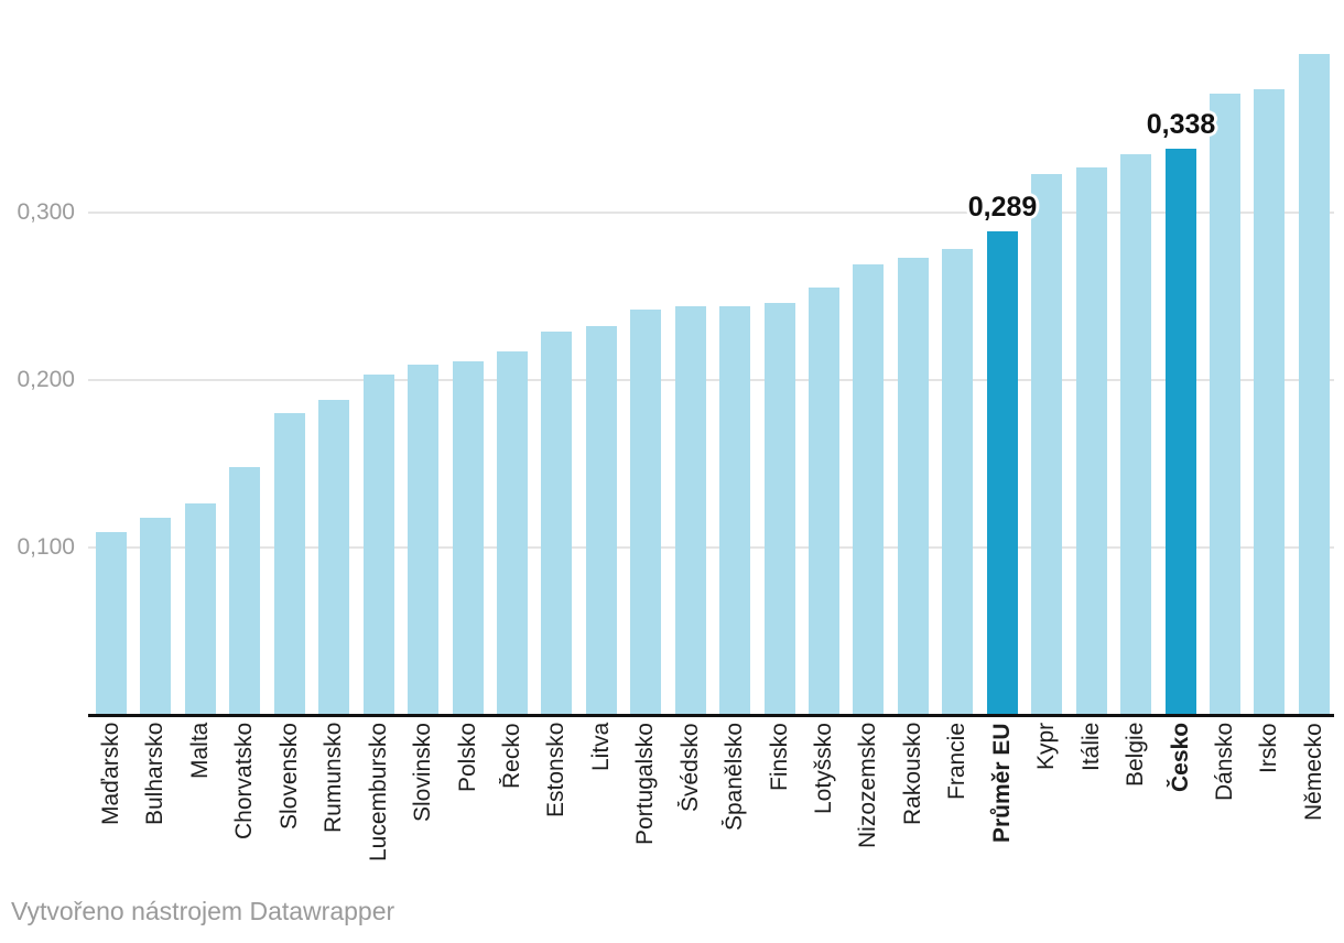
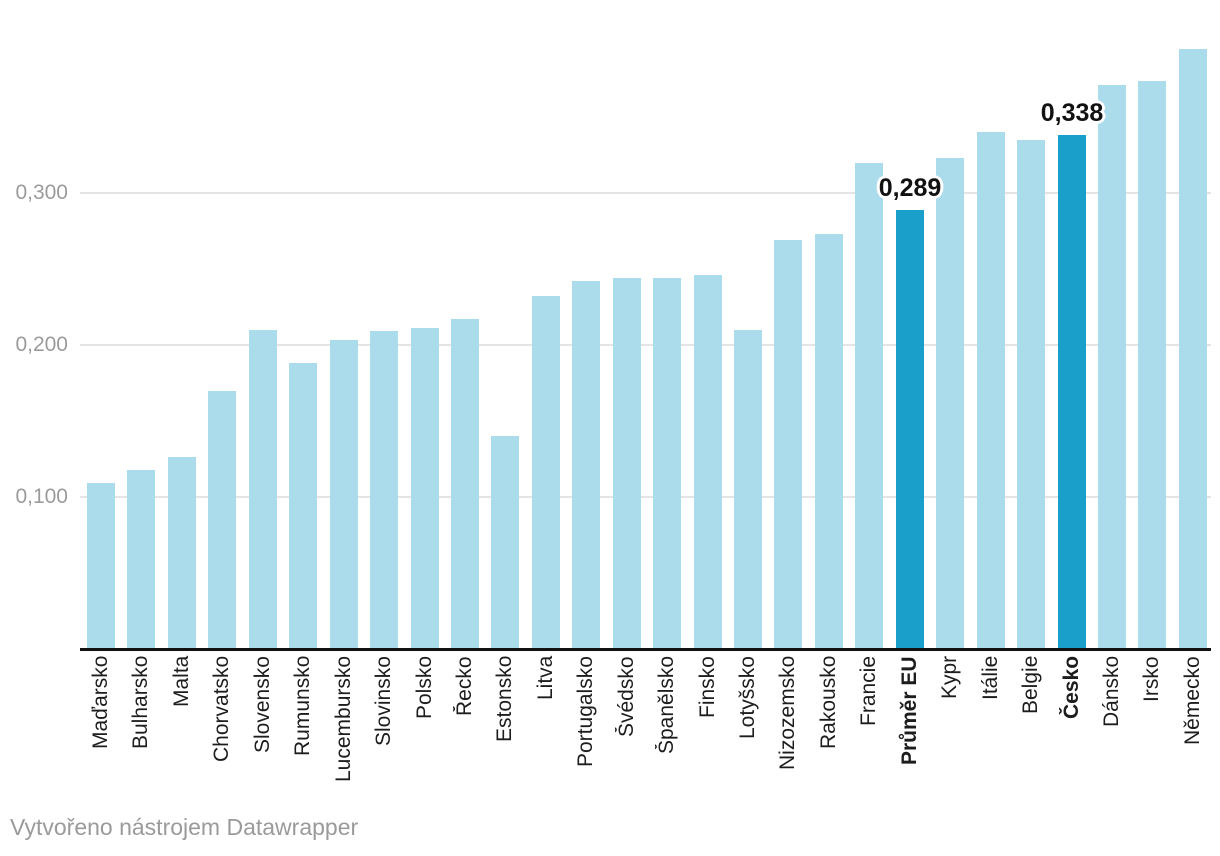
Chorvatsko: 0,15 -> 0,17
Slovensko: 0,18 -> 0,21
Estonsko: 0,23 -> 0,14
Lotyšsko: 0,26 -> 0,21
Francie: 0,28 -> 0,32
Itálie: 0,33 -> 0,34
